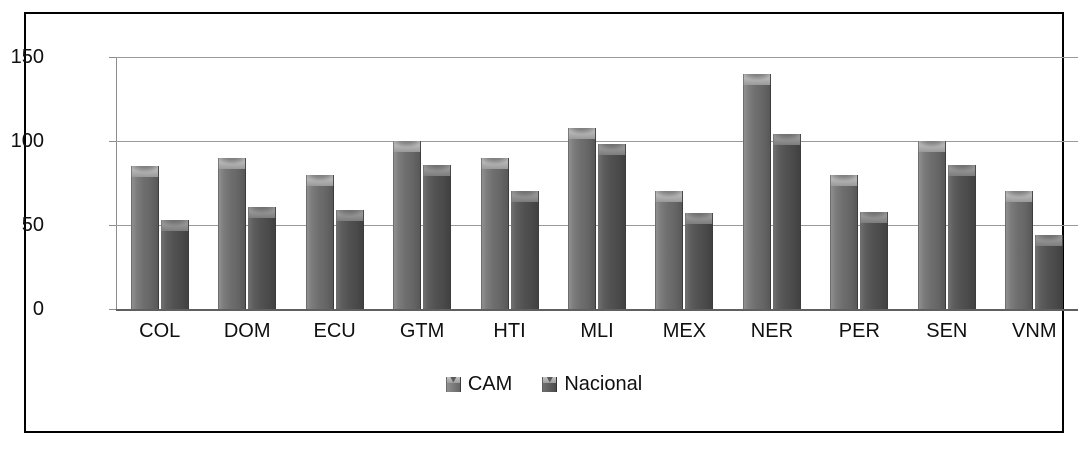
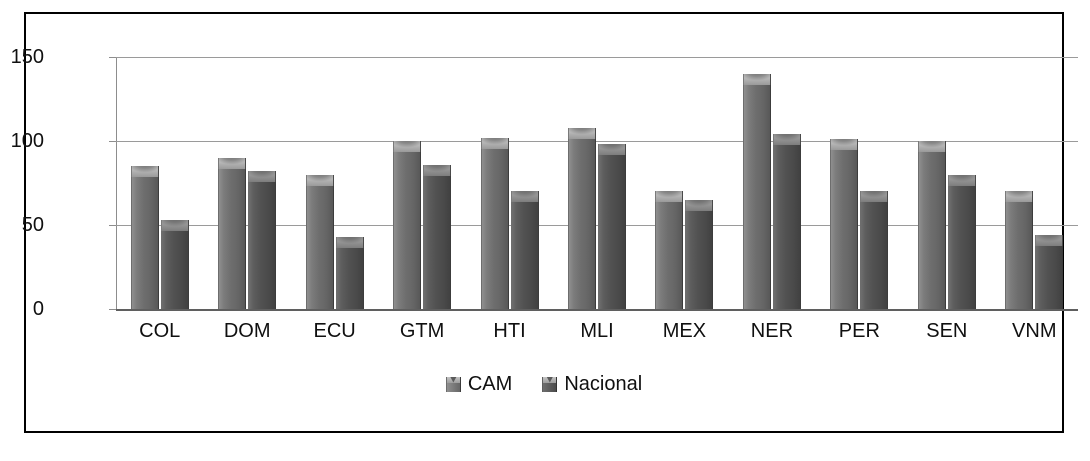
Nacional/DOM: 61 -> 82
Nacional/ECU: 59 -> 43
CAM/HTI: 90 -> 102
Nacional/MEX: 57 -> 65
CAM/PER: 80 -> 101
Nacional/PER: 58 -> 70
Nacional/SEN: 86 -> 80
